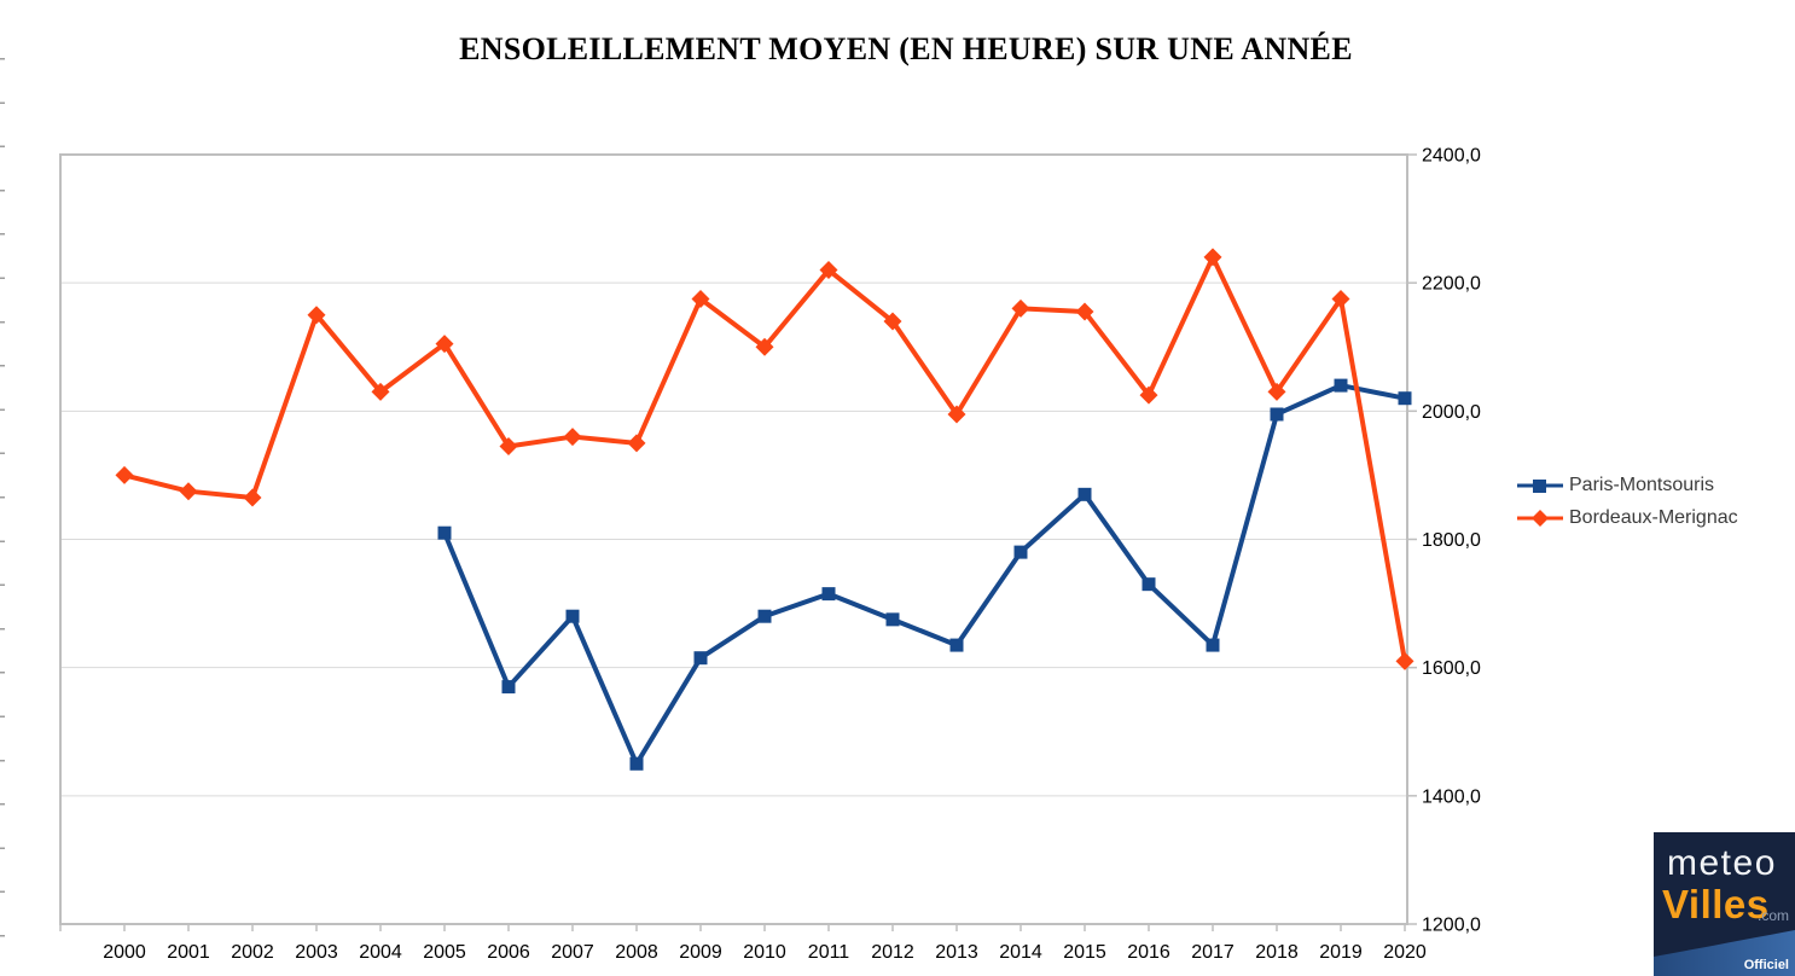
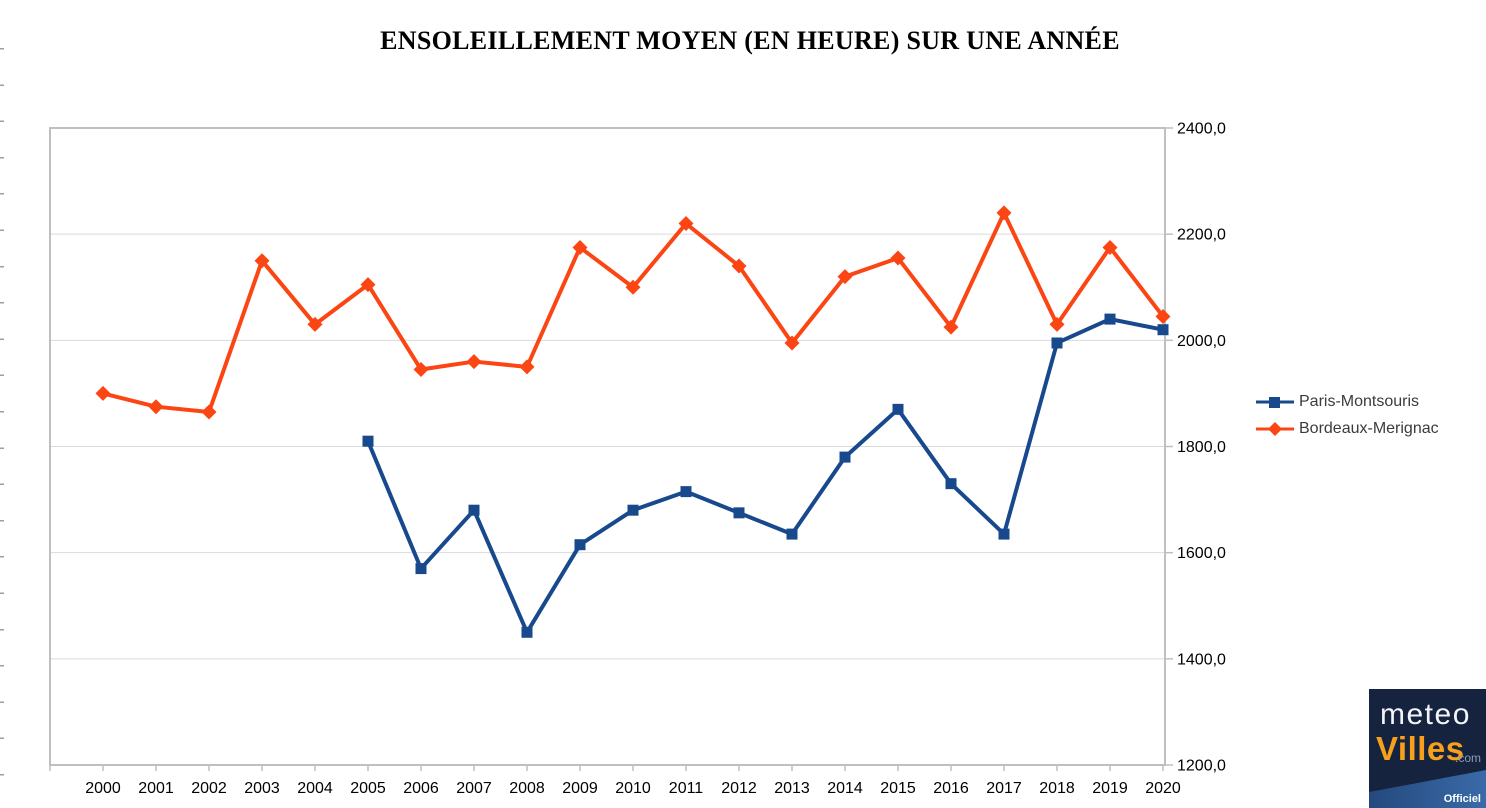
Bordeaux-Merignac/2014: 2160 -> 2120
Bordeaux-Merignac/2020: 1610 -> 2040
